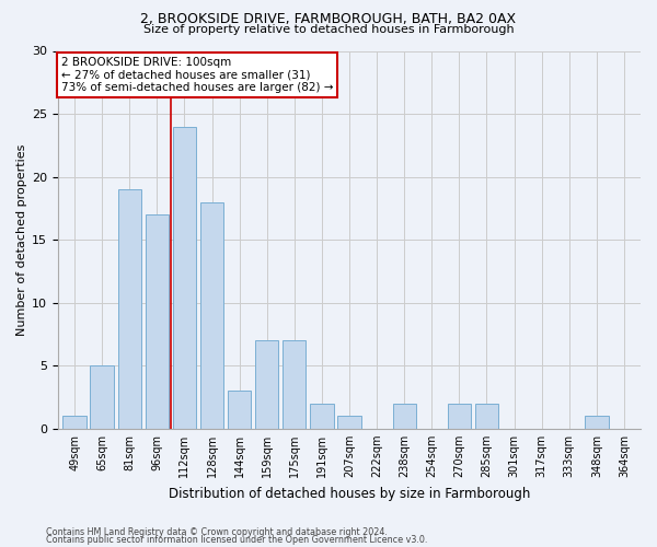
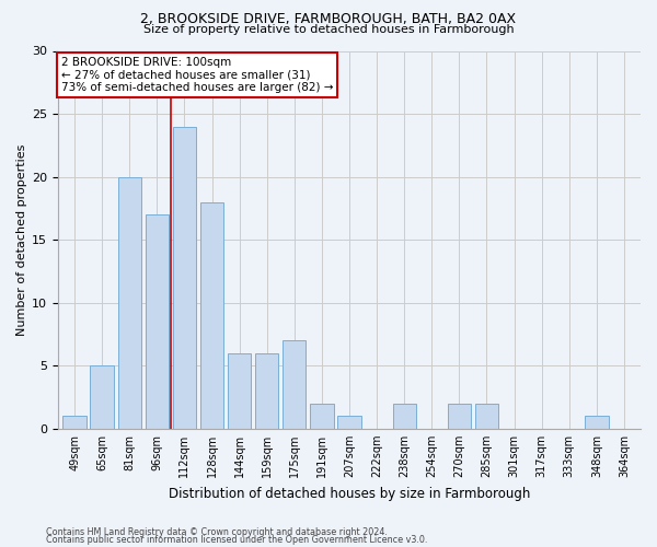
81sqm: 19 -> 20
144sqm: 3 -> 6
159sqm: 7 -> 6
